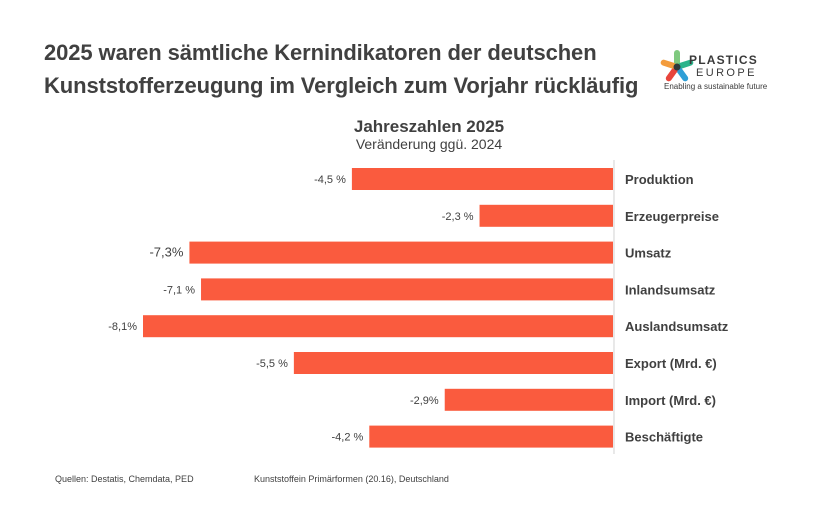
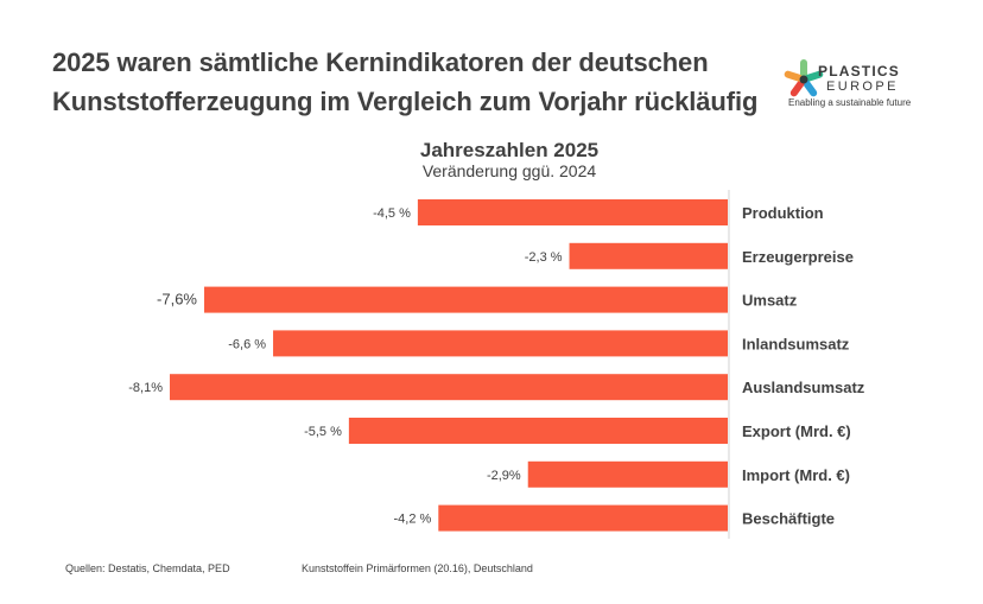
Umsatz: -7,3% -> -7,6%
Inlandsumsatz: -7,1 -> -6,6
